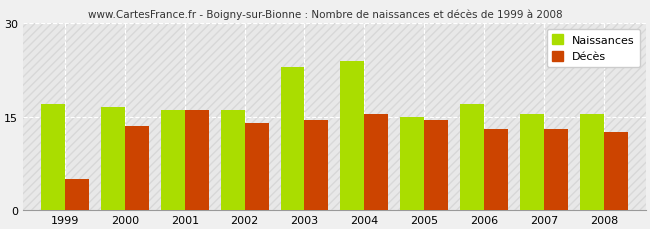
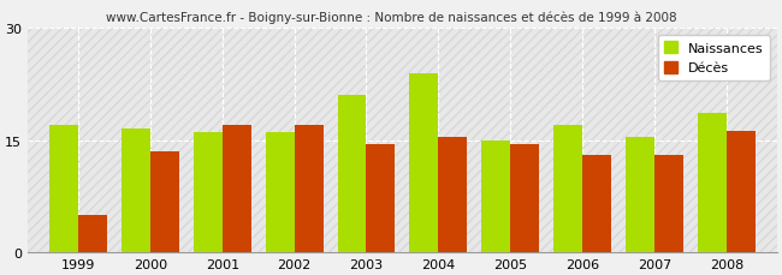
Décès/2001: 16.0 -> 17.0
Décès/2002: 14.0 -> 17.0
Naissances/2003: 23.0 -> 21.0
Naissances/2008: 15.5 -> 18.6
Décès/2008: 12.5 -> 16.2
